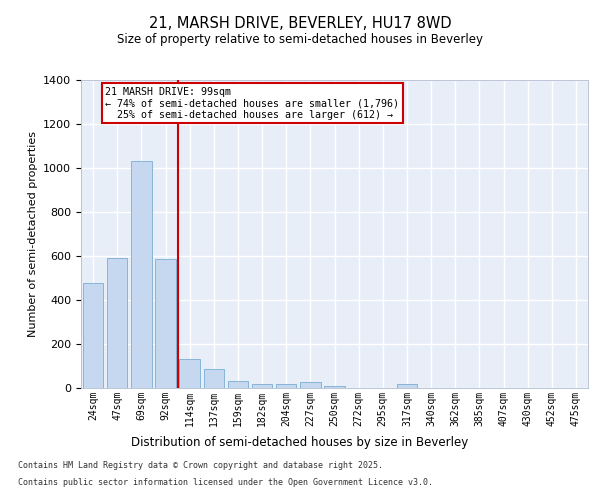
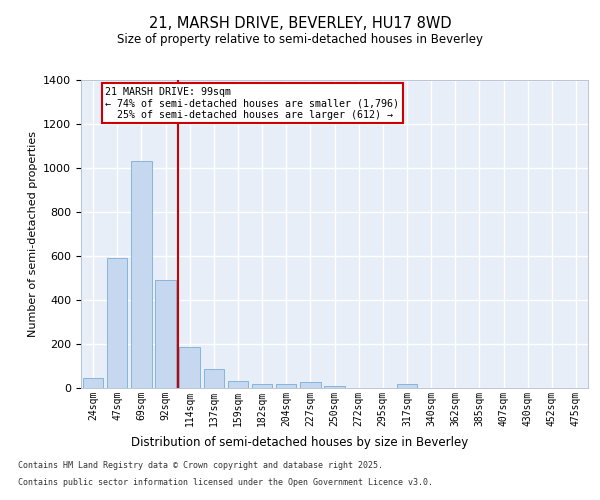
24sqm: 475 -> 45
92sqm: 585 -> 490
114sqm: 130 -> 185
